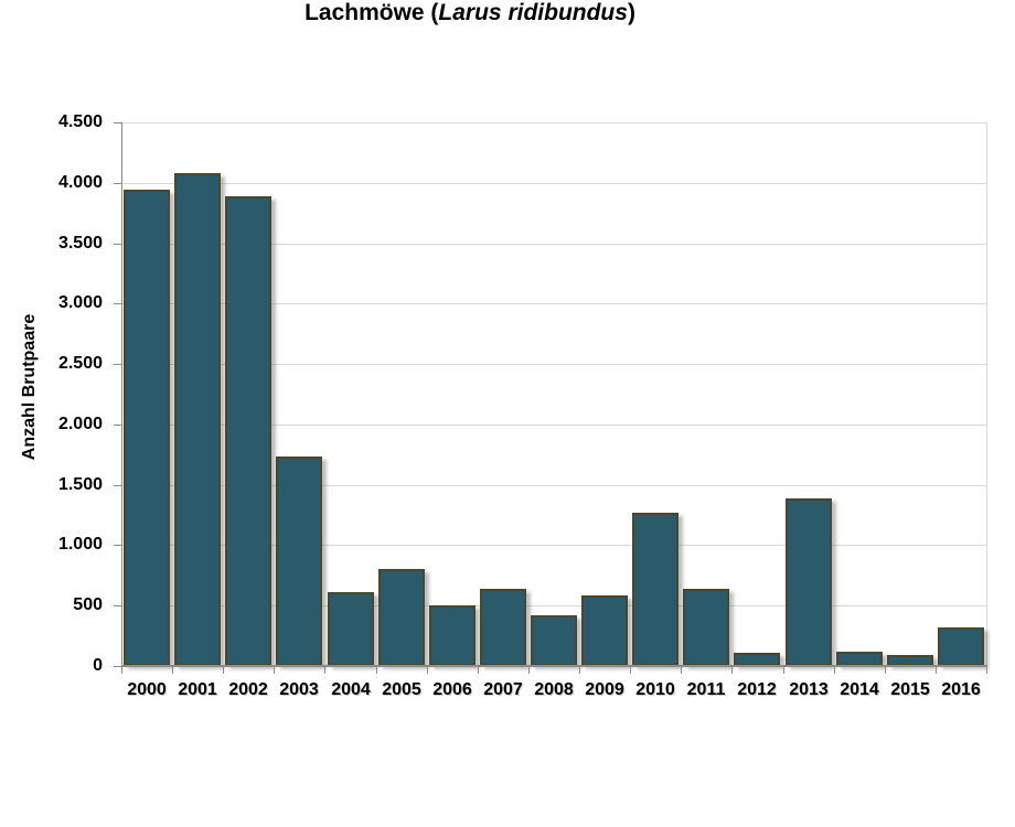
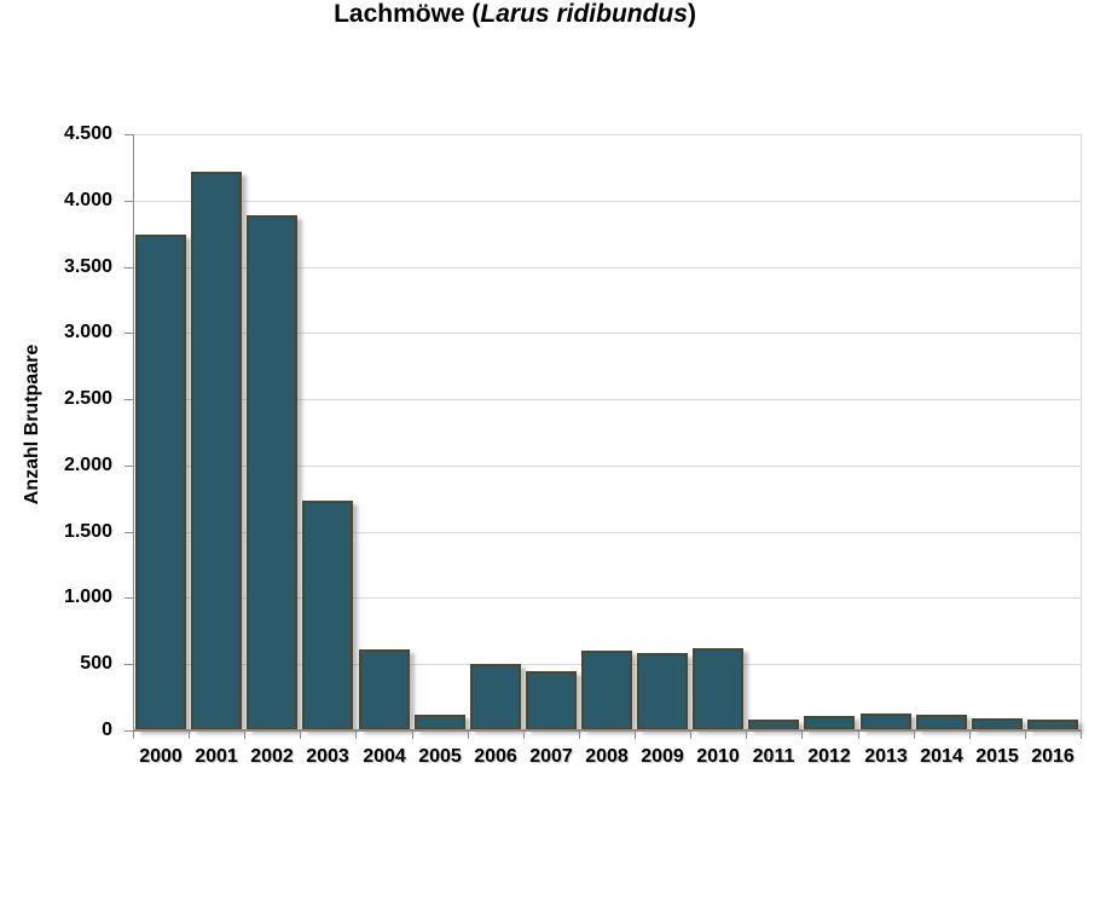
2000: 3940 -> 3740
2001: 4080 -> 4220
2005: 800 -> 120
2007: 640 -> 450
2008: 420 -> 600
2010: 1270 -> 620
2011: 640 -> 80
2013: 1390 -> 120
2016: 320 -> 80
